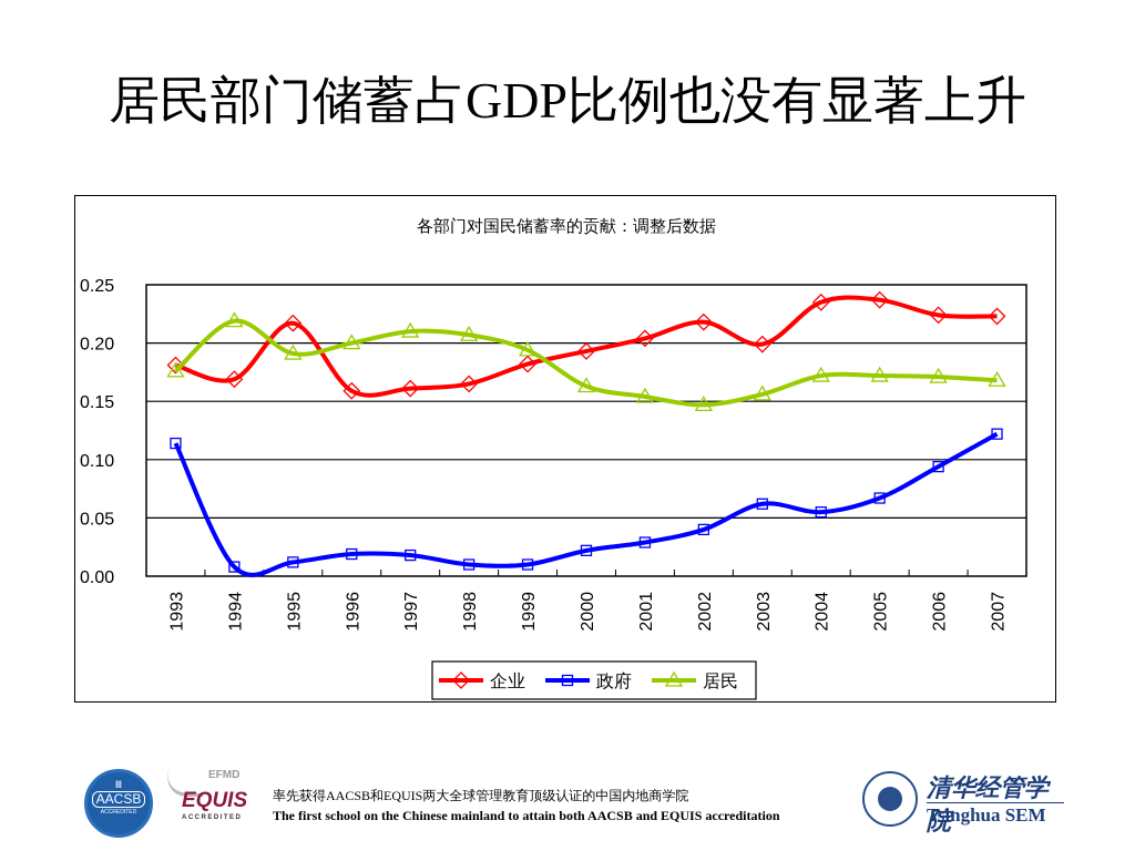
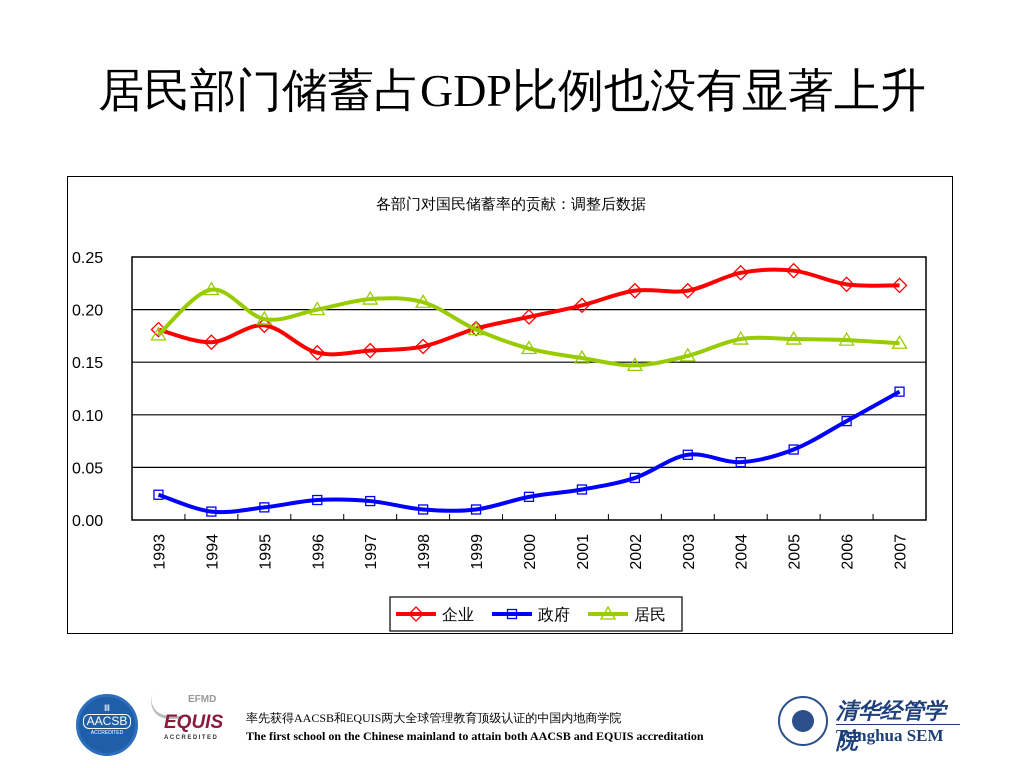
政府/1993: 0.114 -> 0.024
企业/1995: 0.217 -> 0.185
居民/1999: 0.194 -> 0.181
企业/2003: 0.199 -> 0.218
